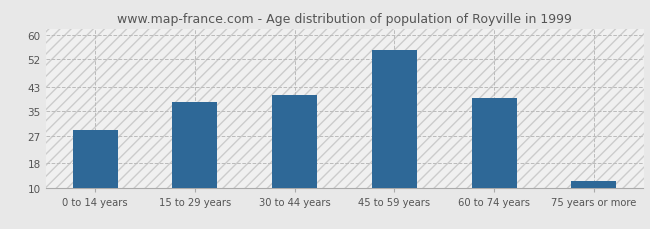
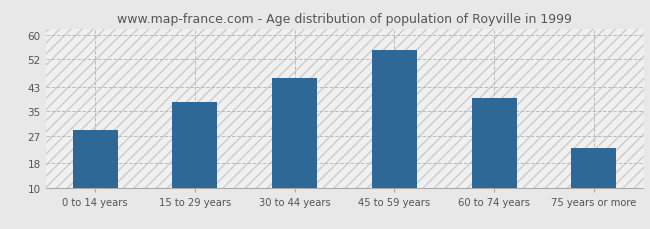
30 to 44 years: 40.5 -> 46.0
75 years or more: 12.0 -> 23.0
